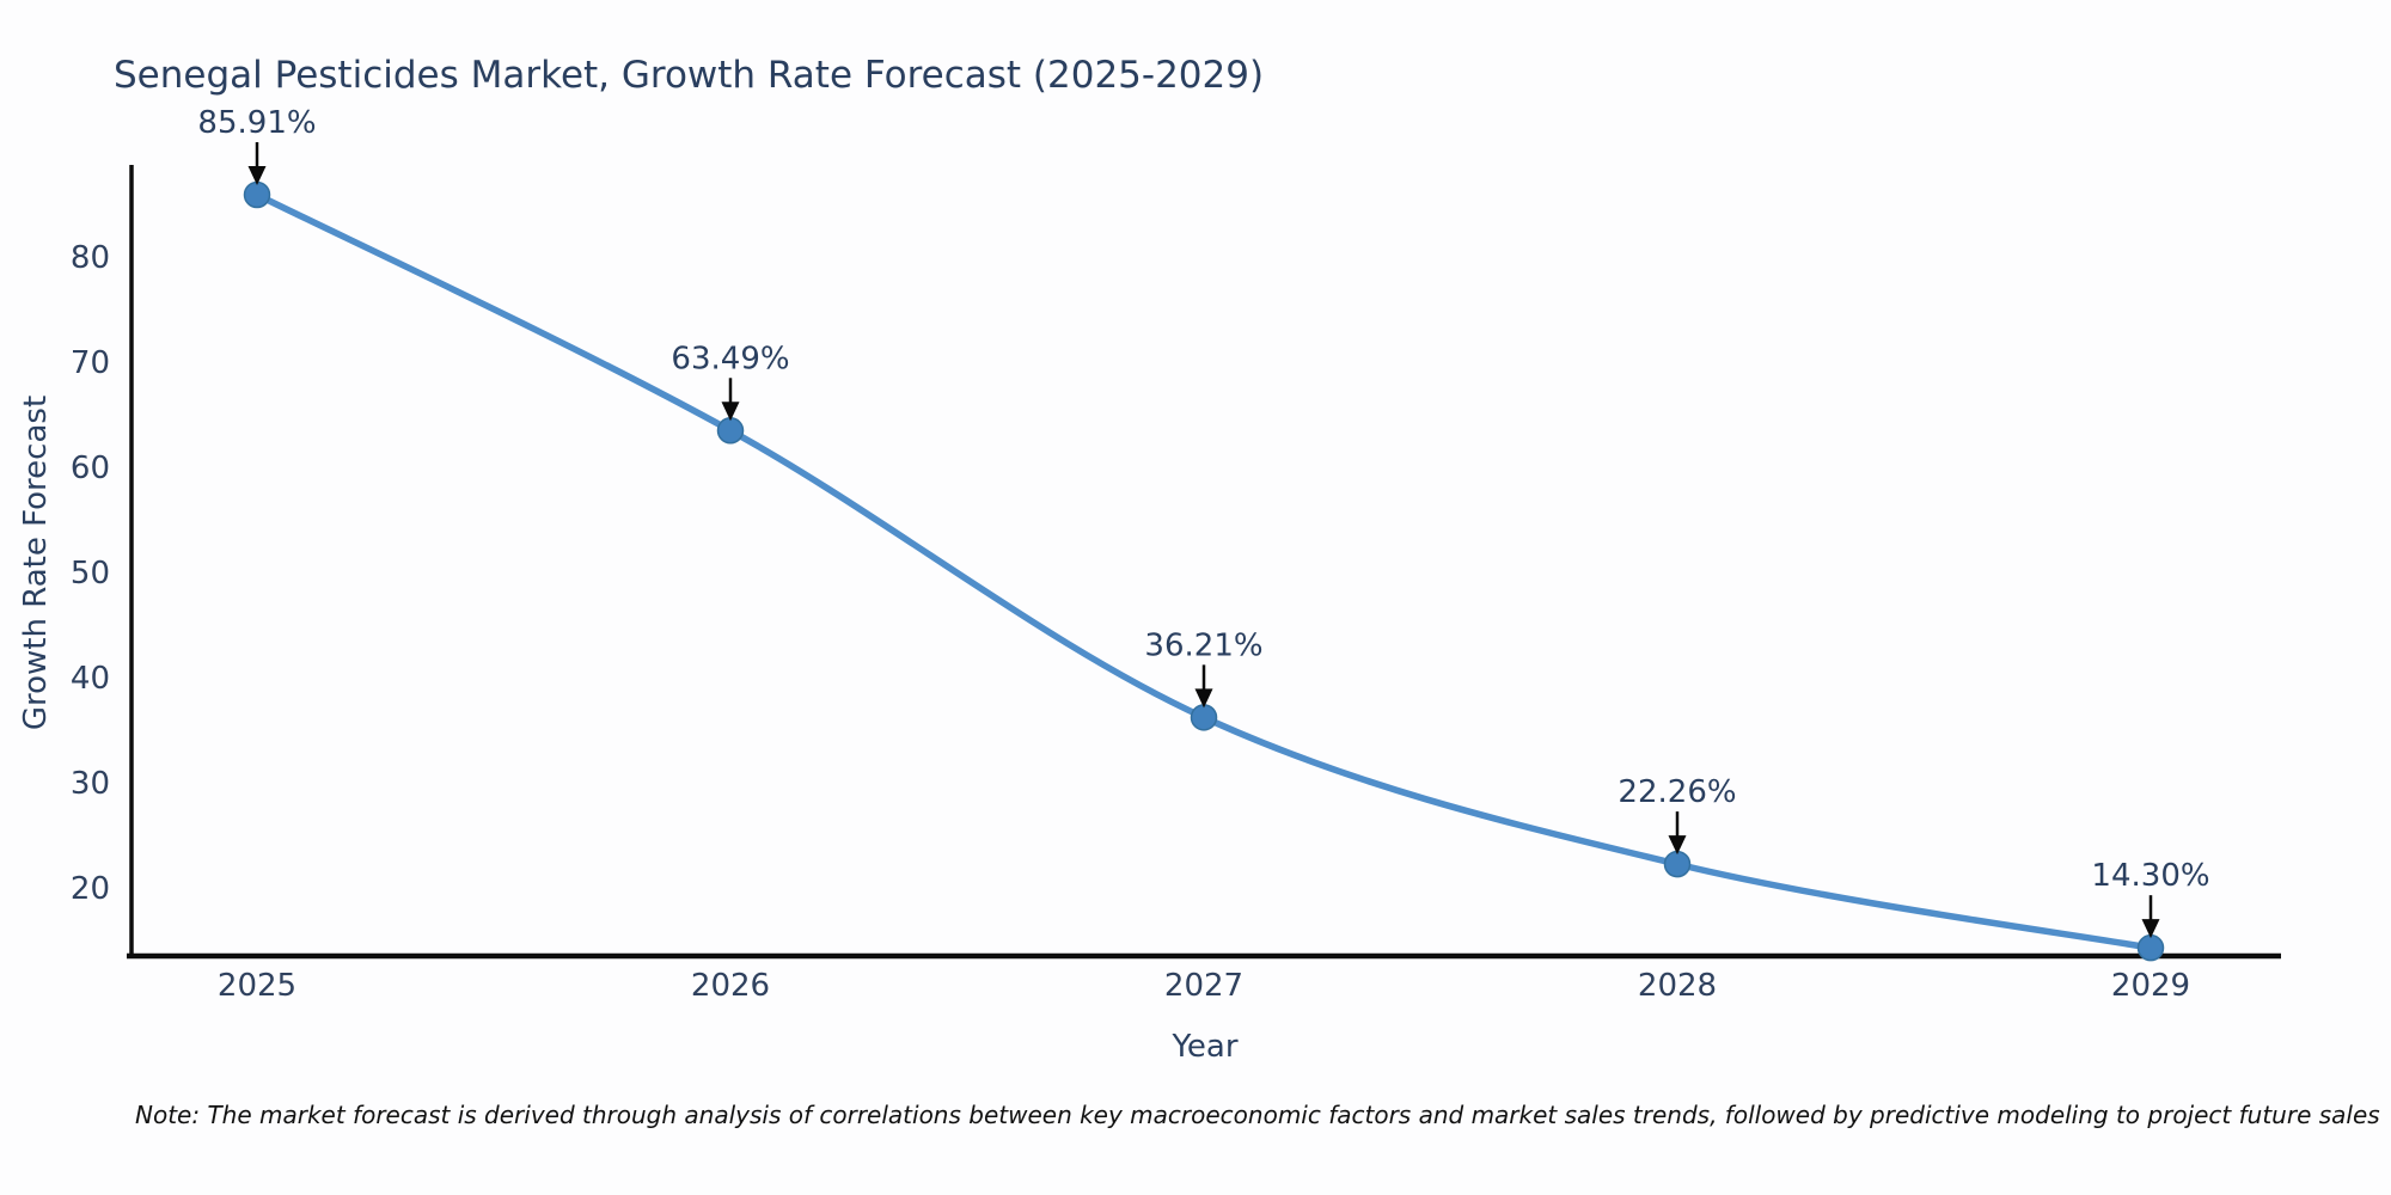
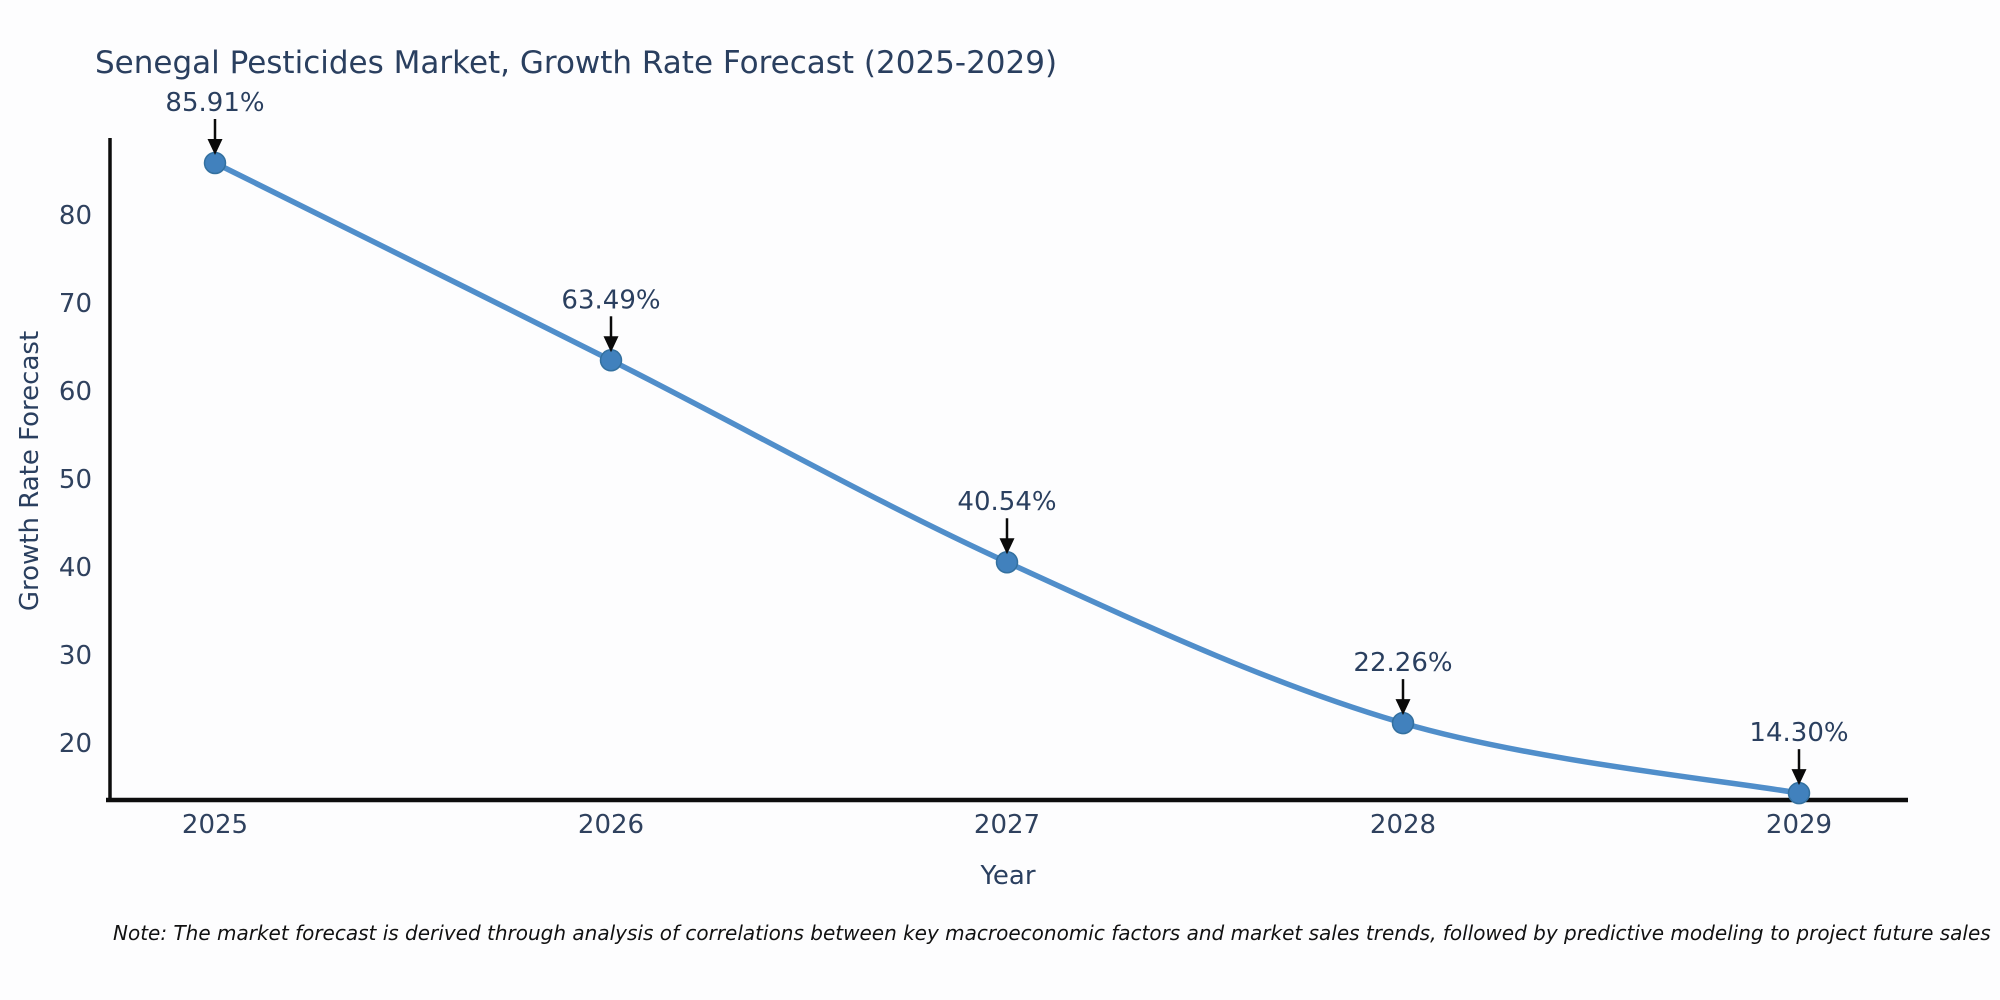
2027: 36.21% -> 40.54%
